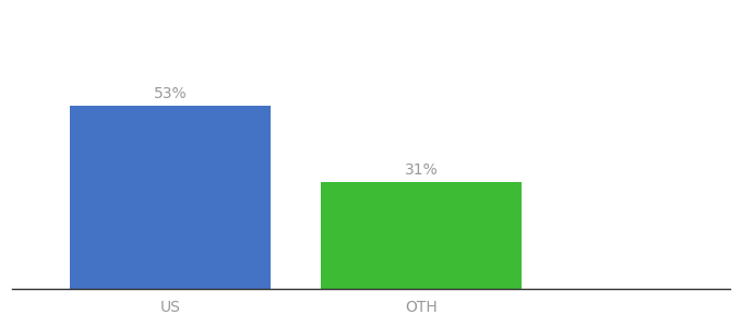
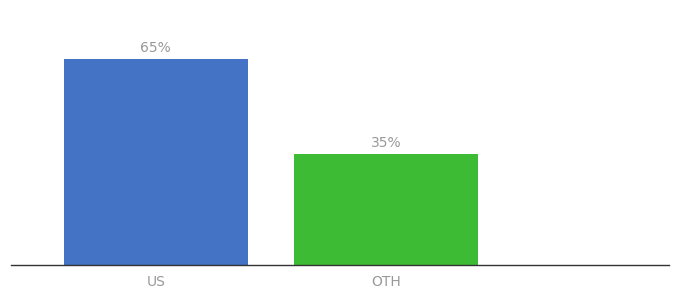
US: 53% -> 65%
OTH: 31% -> 35%
